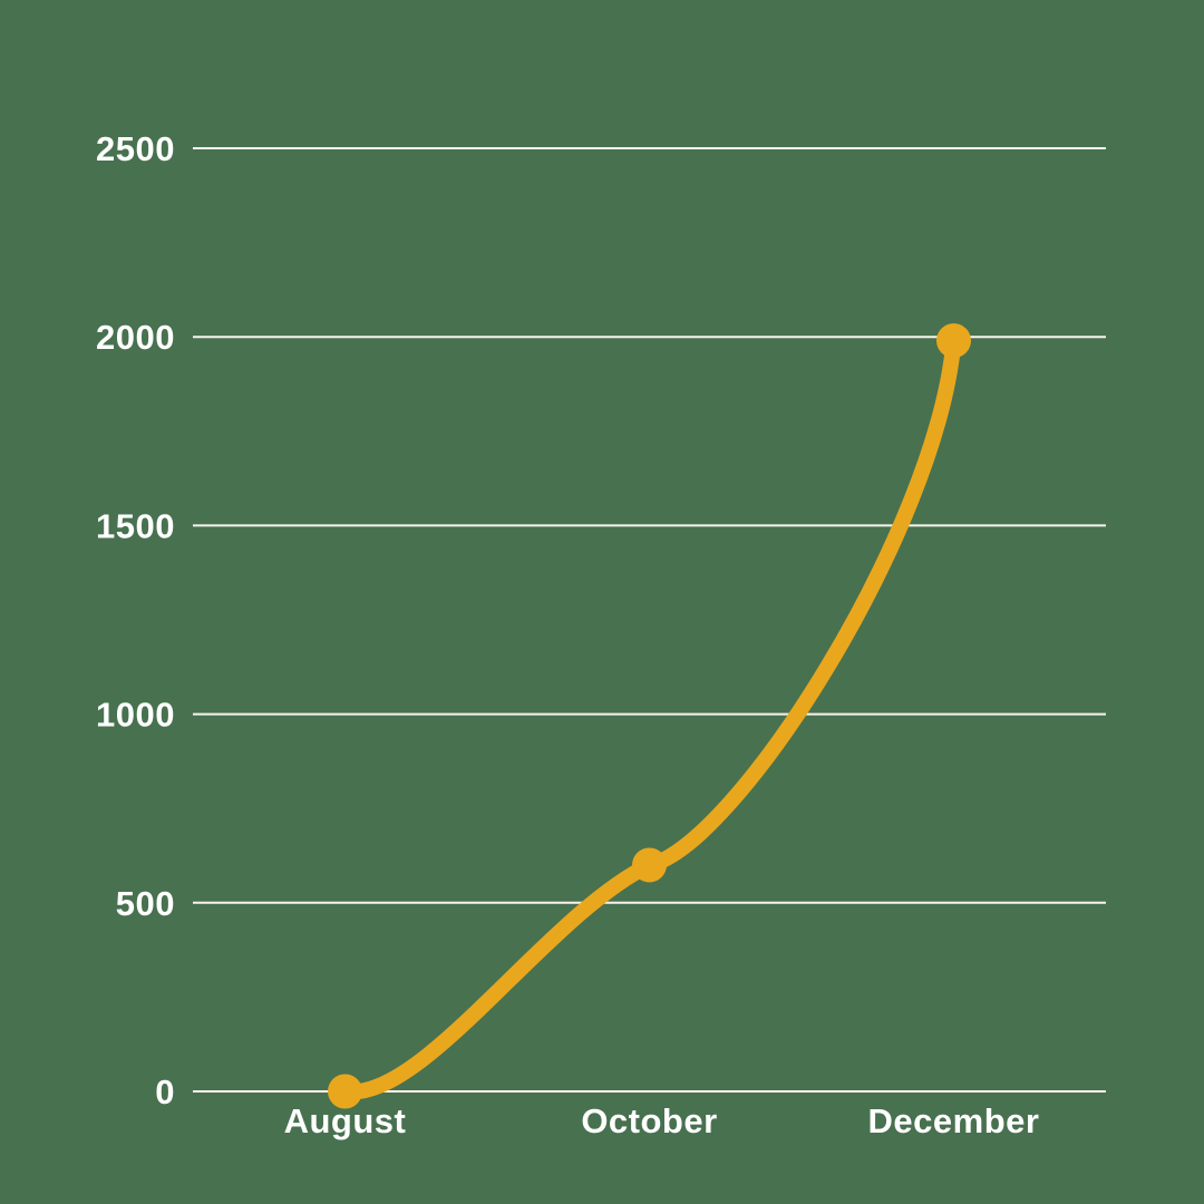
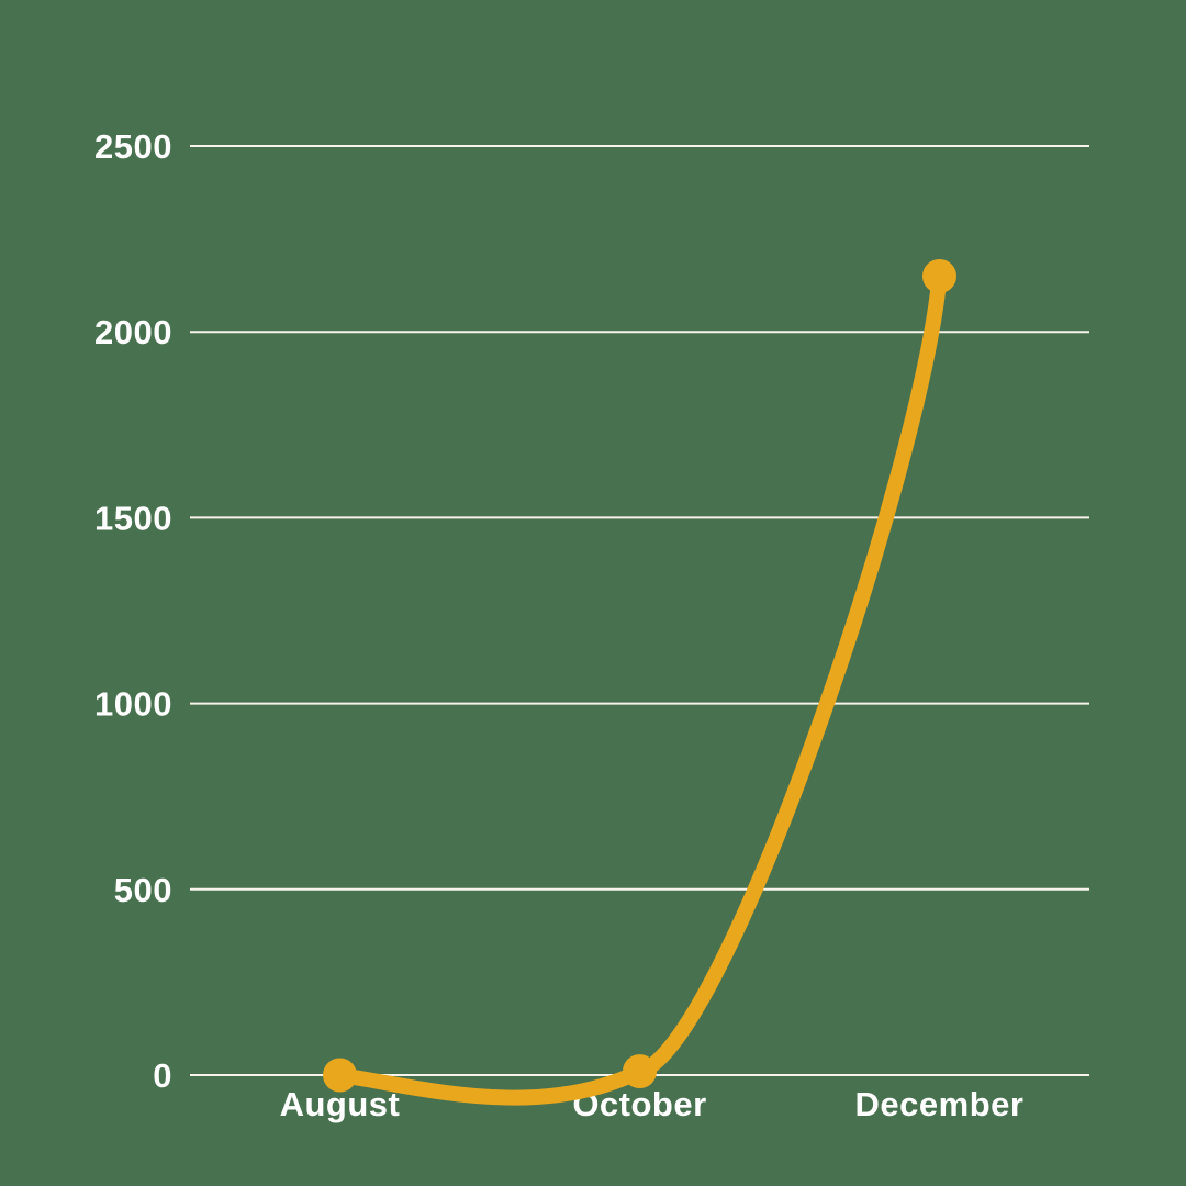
October: 600 -> 10
December: 1990 -> 2150
